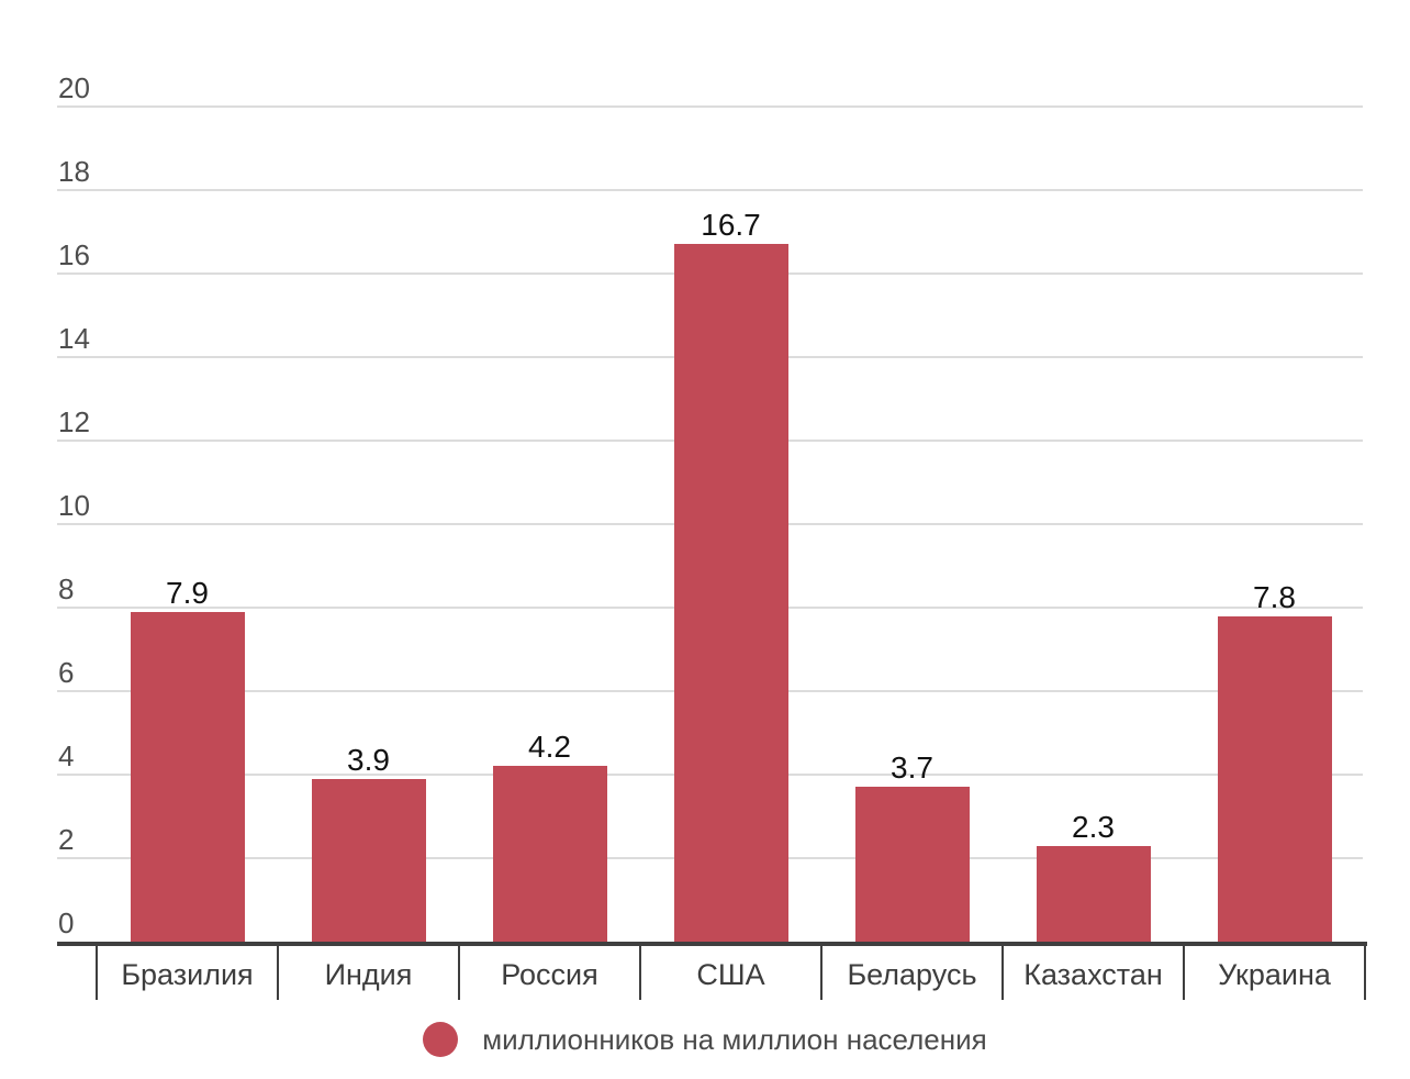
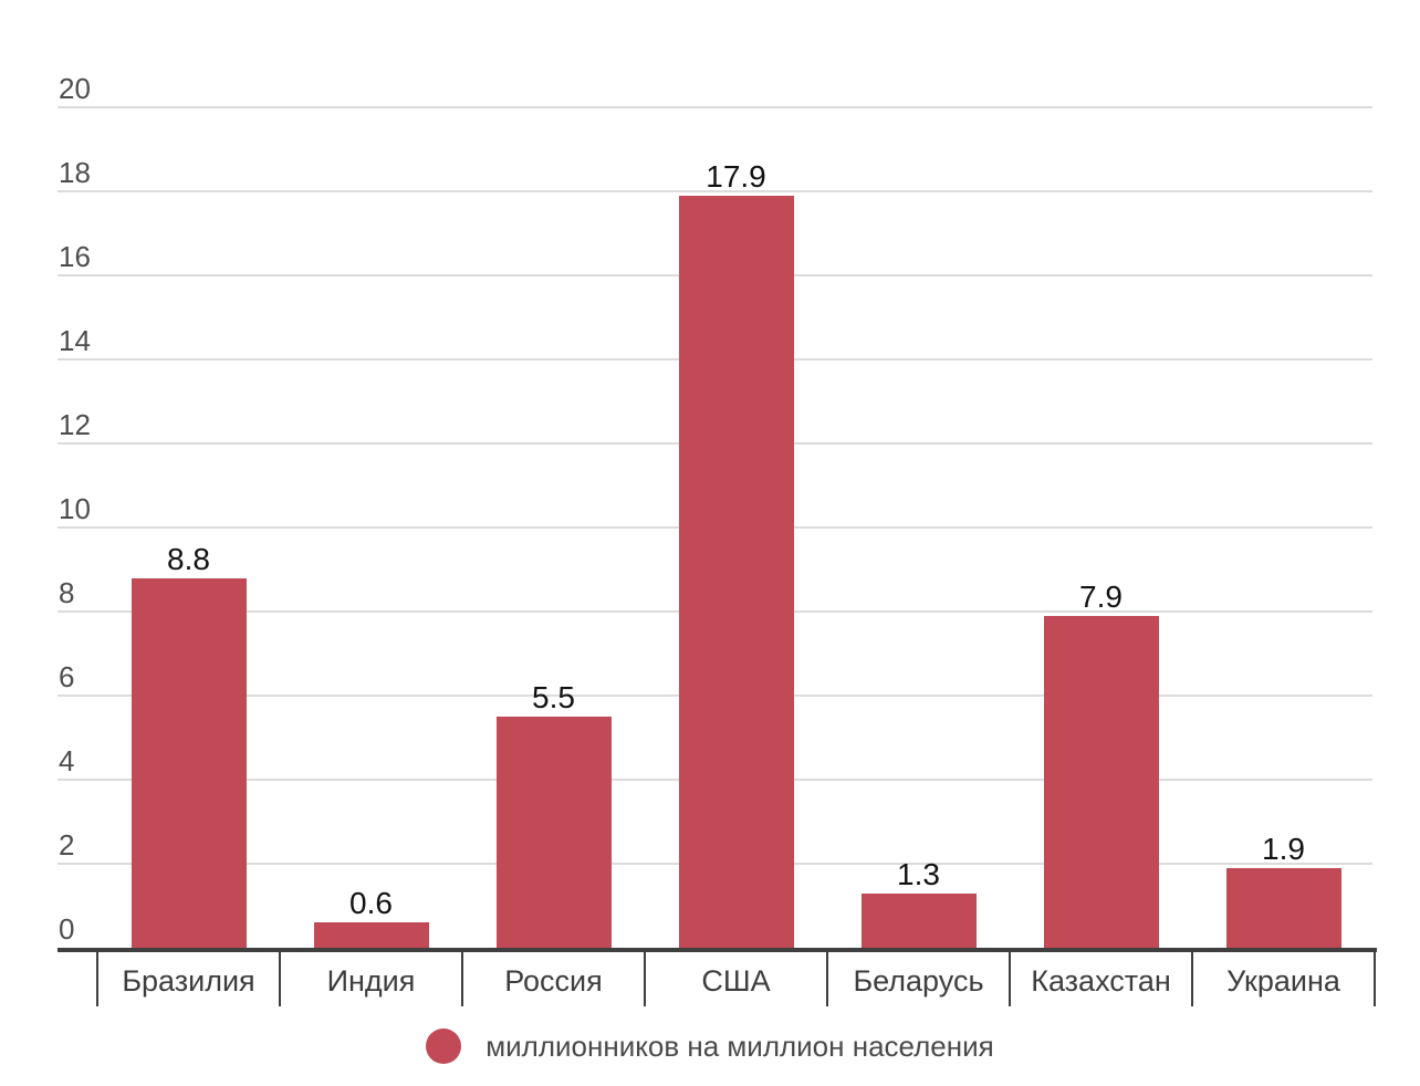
Бразилия: 7.9 -> 8.8
Индия: 3.9 -> 0.6
Россия: 4.2 -> 5.5
США: 16.7 -> 17.9
Беларусь: 3.7 -> 1.3
Казахстан: 2.3 -> 7.9
Украина: 7.8 -> 1.9
